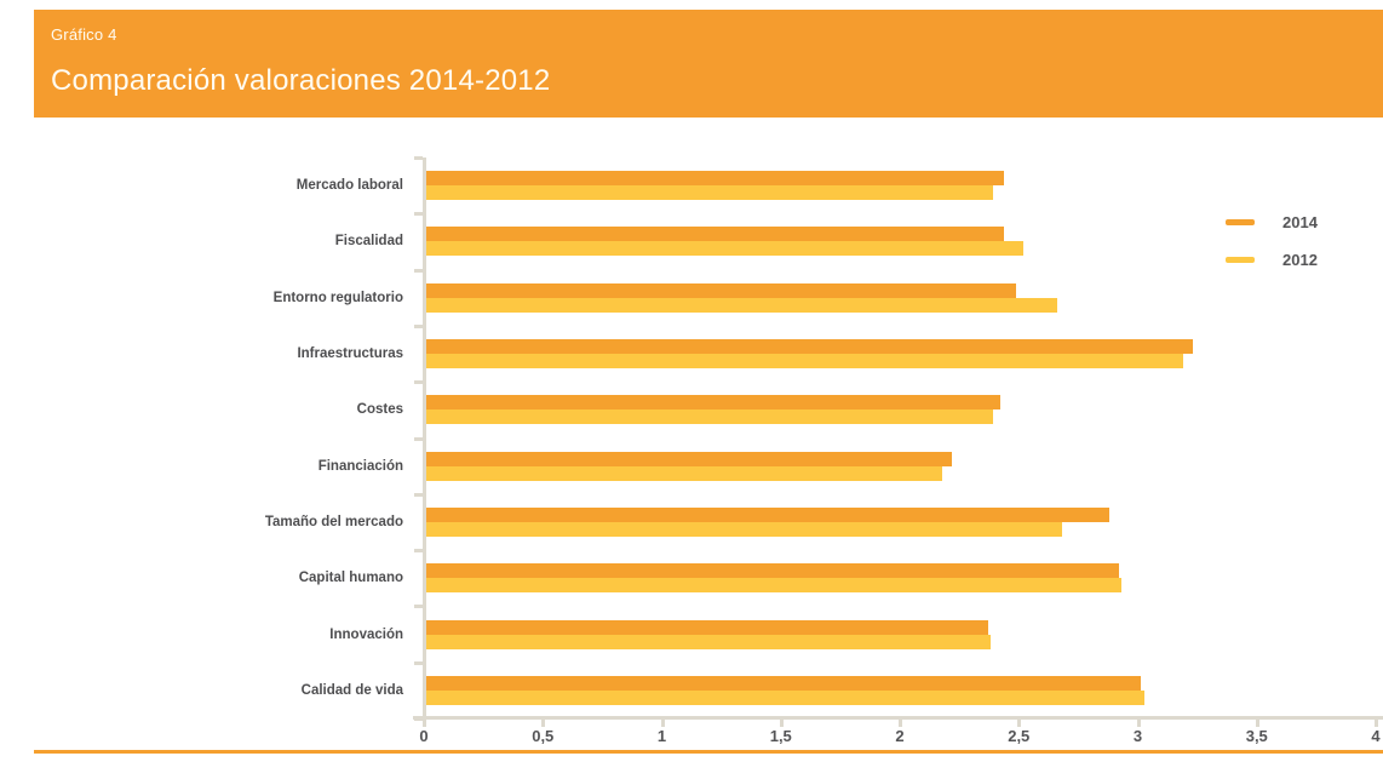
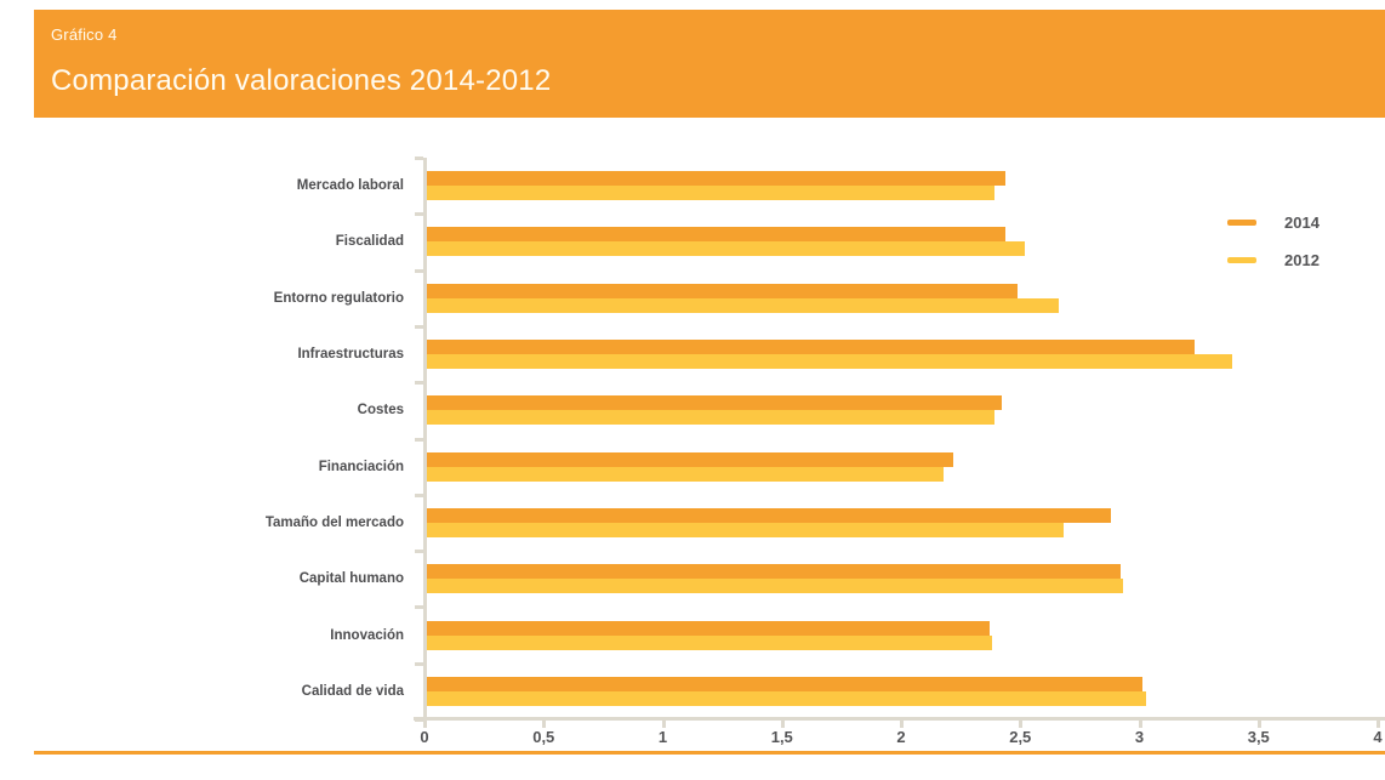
2012/Infraestructuras: 3.18 -> 3.38
